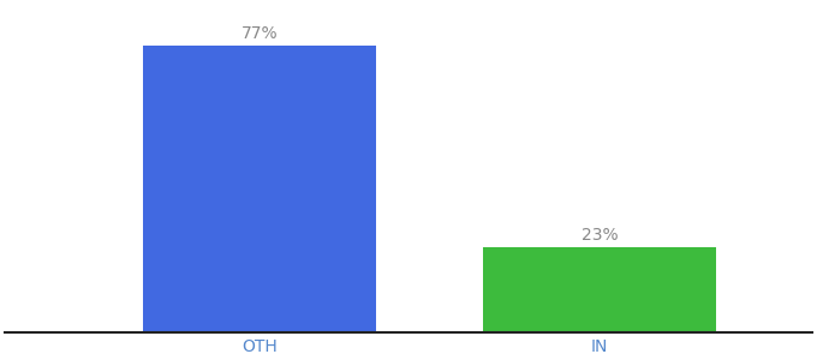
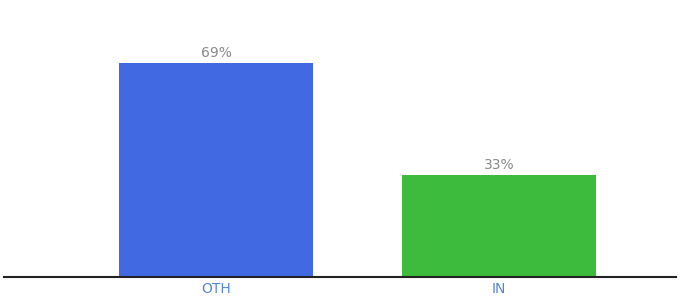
OTH: 77% -> 69%
IN: 23% -> 33%
